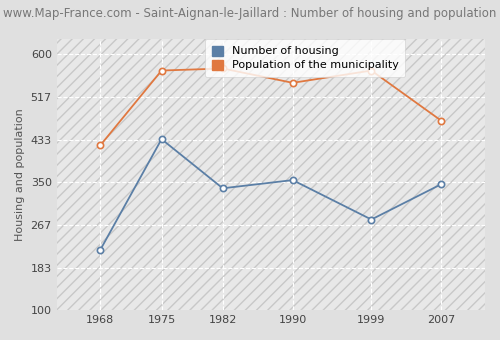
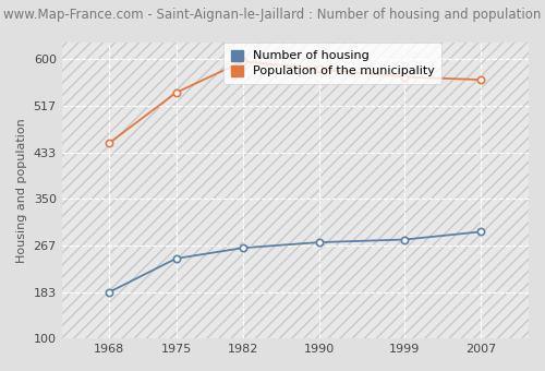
Number of housing/1968: 218 -> 183
Population of the municipality/1968: 422 -> 450
Number of housing/1975: 434 -> 243
Population of the municipality/1975: 568 -> 540
Number of housing/1982: 338 -> 262
Population of the municipality/1982: 572 -> 596
Number of housing/1990: 354 -> 272
Population of the municipality/1990: 544 -> 582
Number of housing/2007: 346 -> 291
Population of the municipality/2007: 470 -> 563
